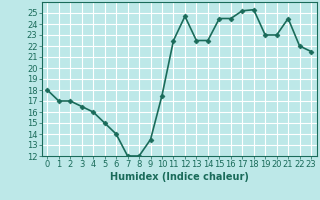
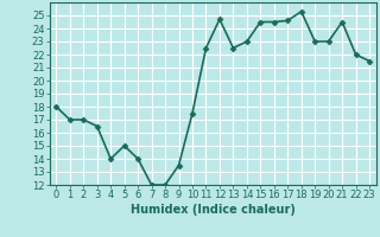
4: 16.0 -> 14.0
14: 22.5 -> 23.0
17: 25.2 -> 24.6
